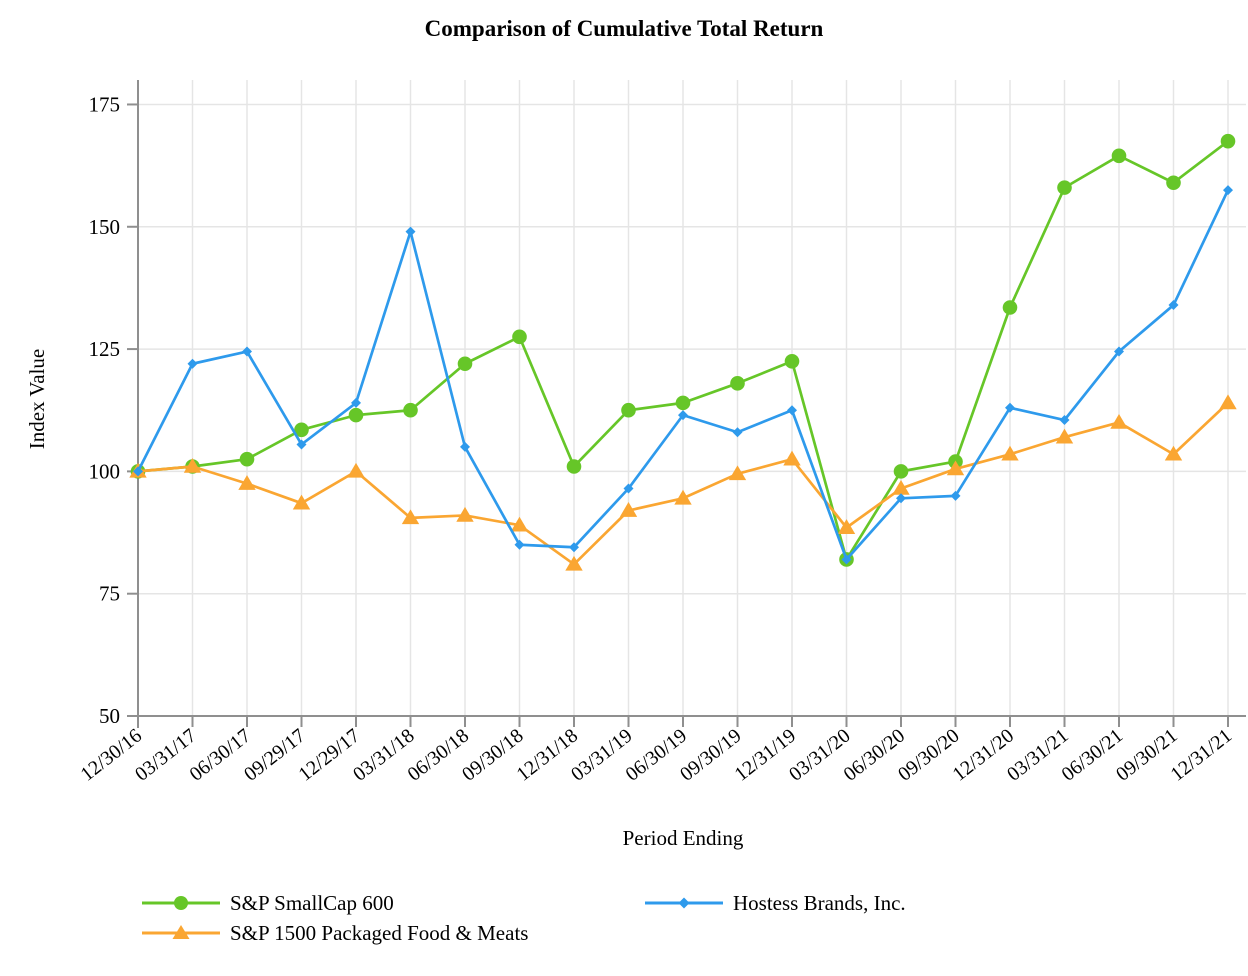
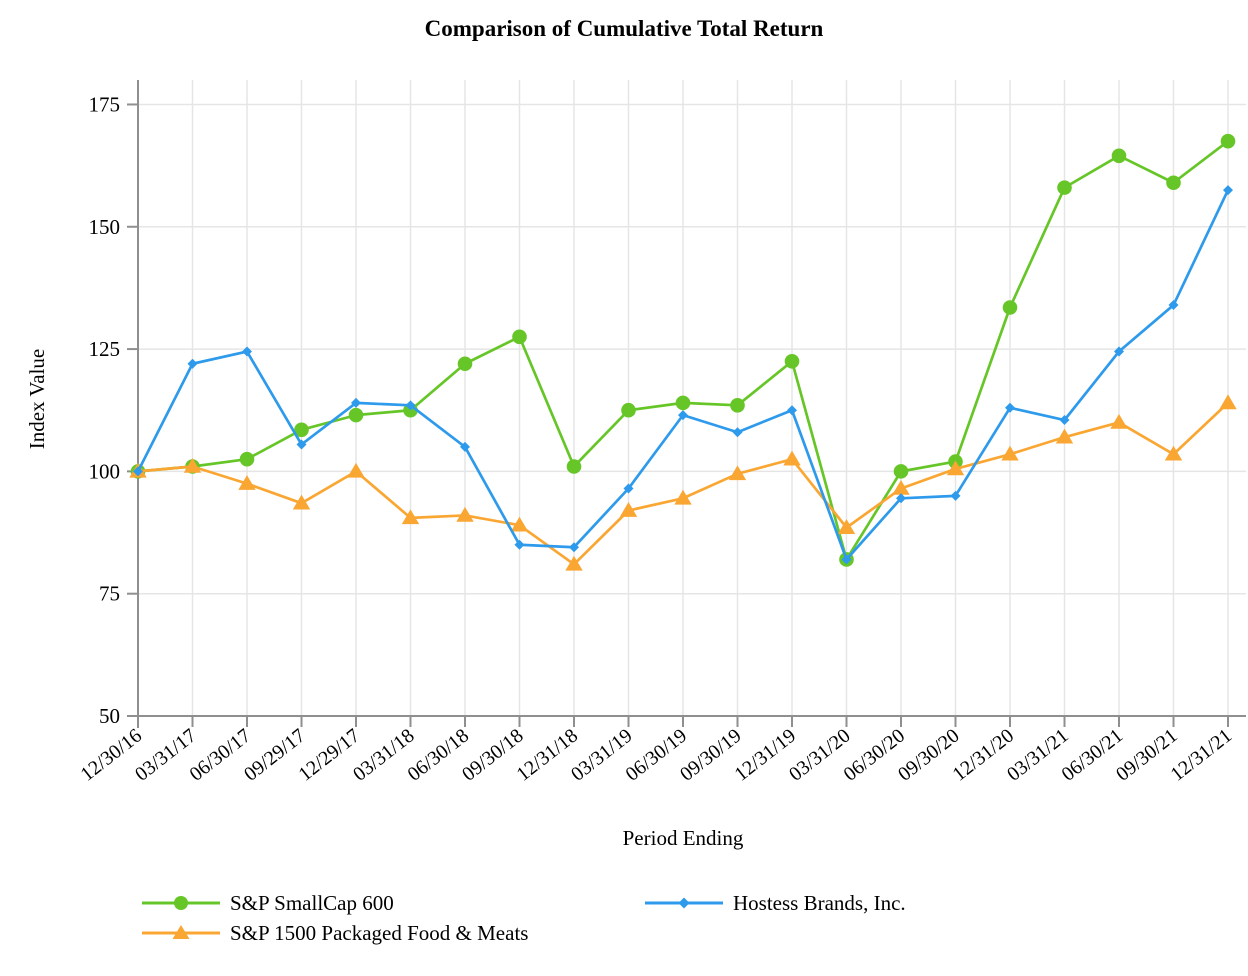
Hostess Brands, Inc./03/31/18: 149 -> 114
S&P SmallCap 600/09/30/19: 118 -> 114
